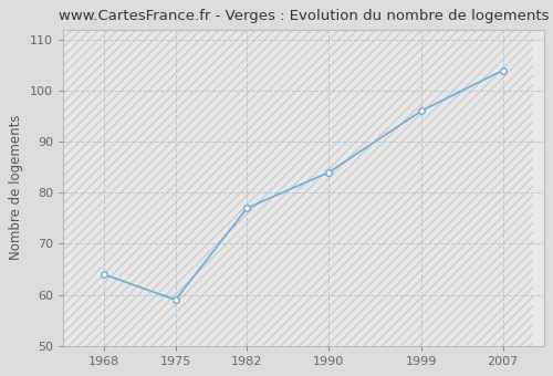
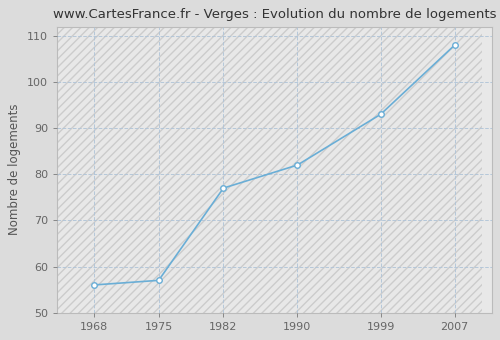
1968: 64 -> 56
1975: 59 -> 57
1990: 84 -> 82
1999: 96 -> 93
2007: 104 -> 108
